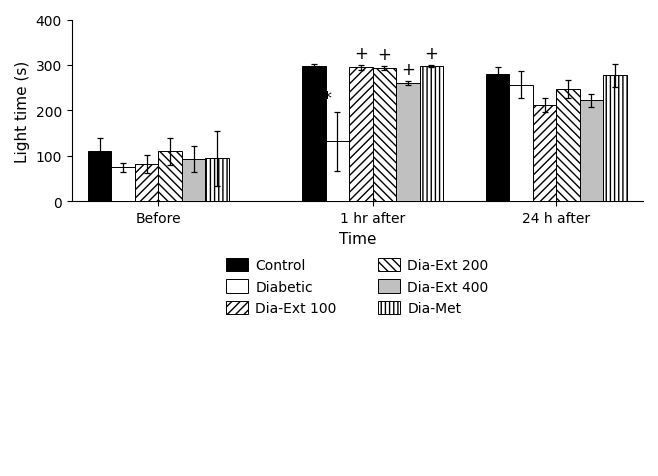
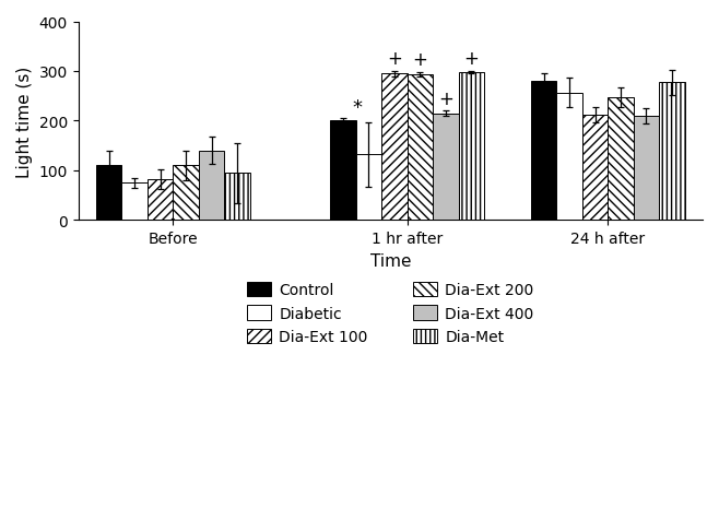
Dia-Ext 400/Before: 93 -> 140
Control/1 hr after: 298 -> 200
Dia-Ext 400/1 hr after: 260 -> 215
Dia-Ext 400/24 h after: 222 -> 210
